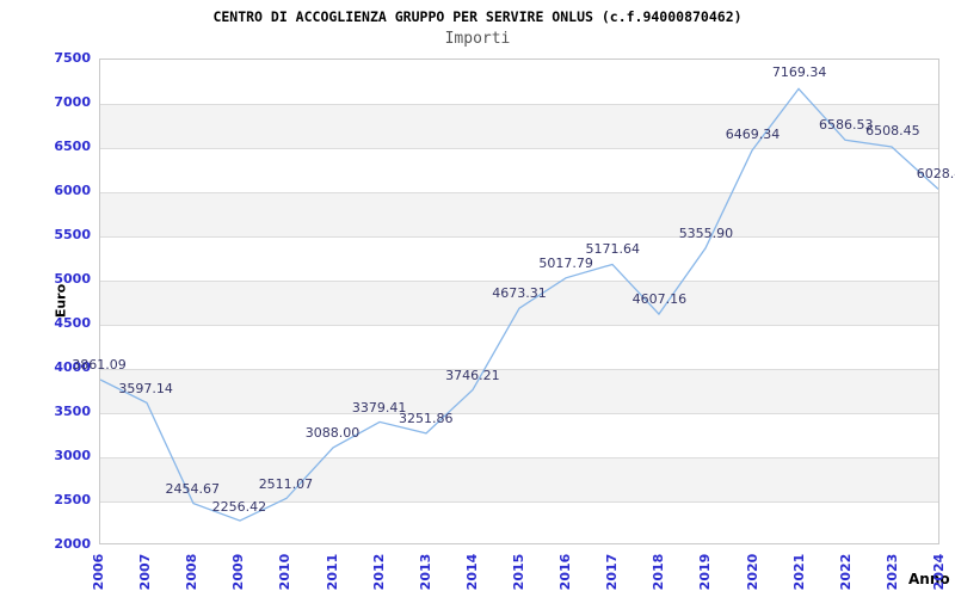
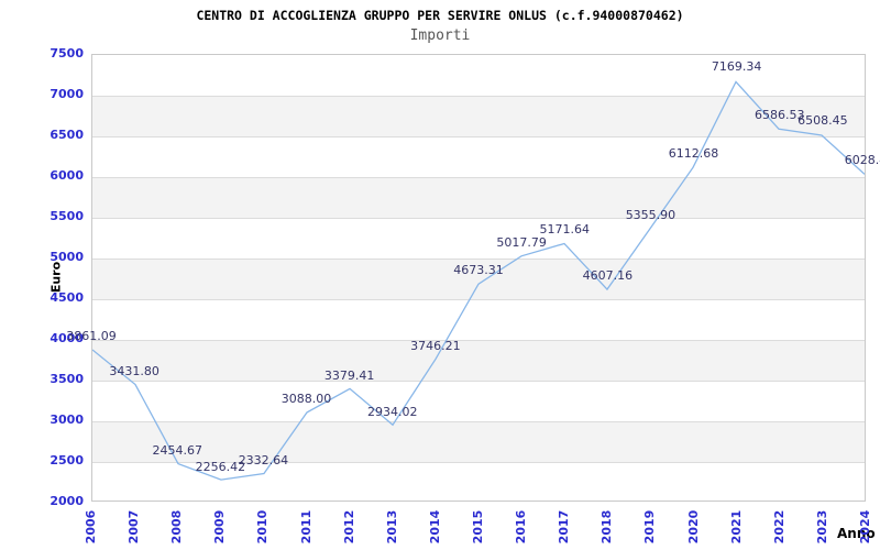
2007: 3597.14 -> 3431.80
2010: 2511.07 -> 2332.64
2013: 3251.86 -> 2934.02
2020: 6469.34 -> 6112.68
